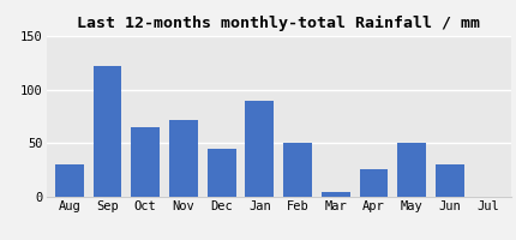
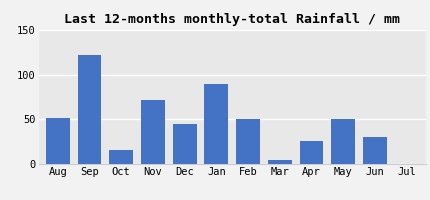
Aug: 30 -> 52
Oct: 65 -> 16
